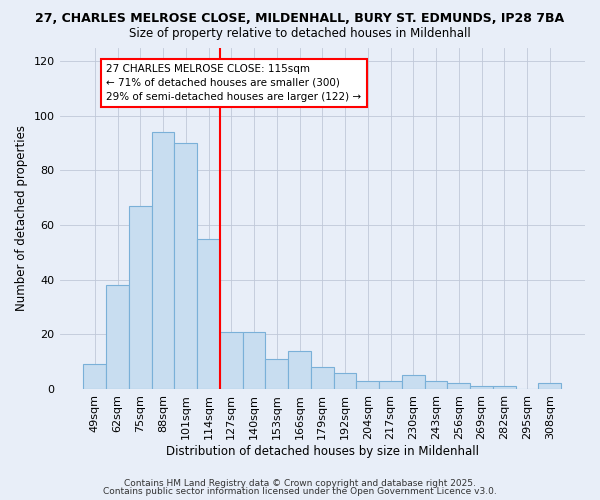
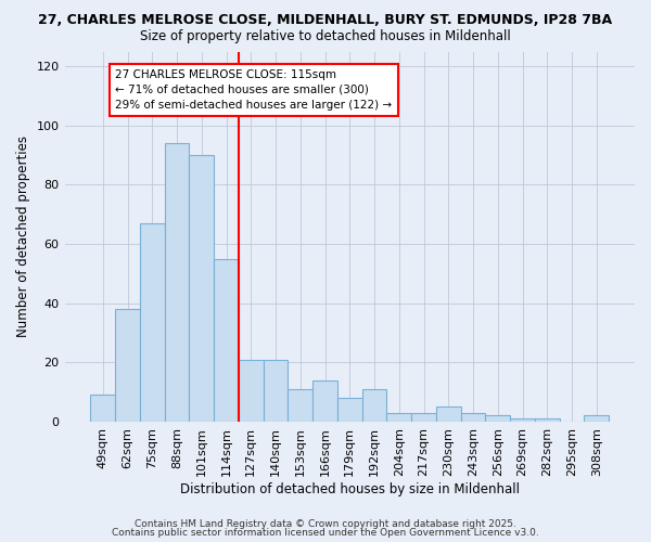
192sqm: 6 -> 11
